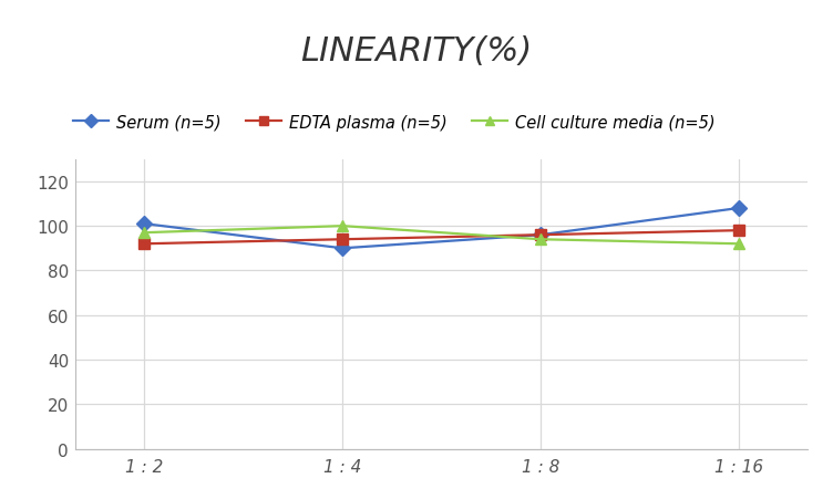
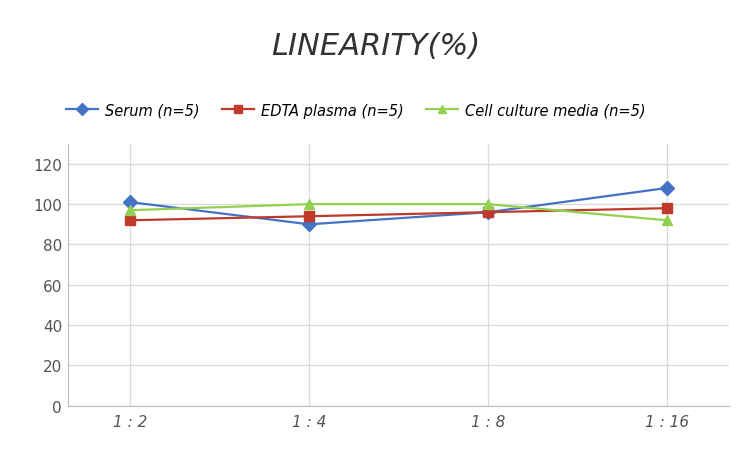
Cell culture media (n=5)/1 : 8: 94 -> 100
